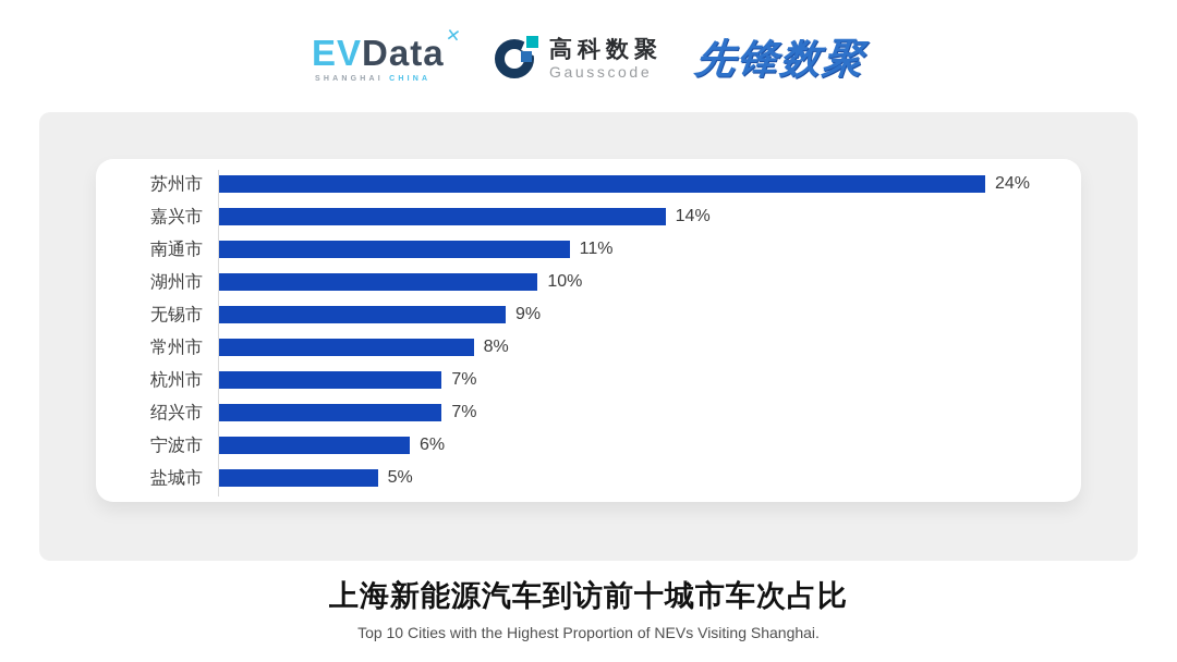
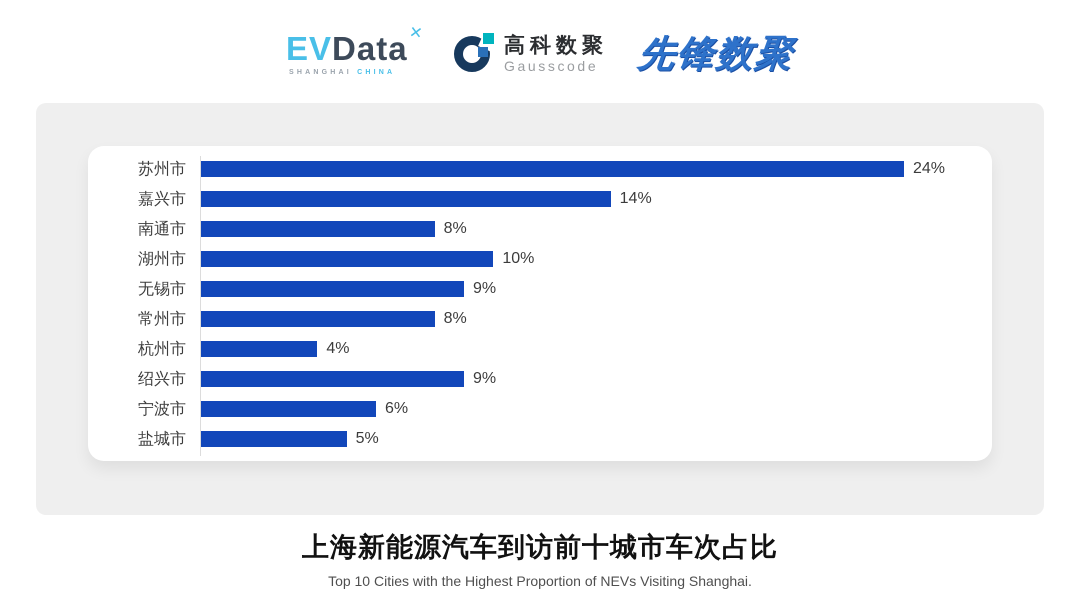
南通市: 11% -> 8%
杭州市: 7% -> 4%
绍兴市: 7% -> 9%
